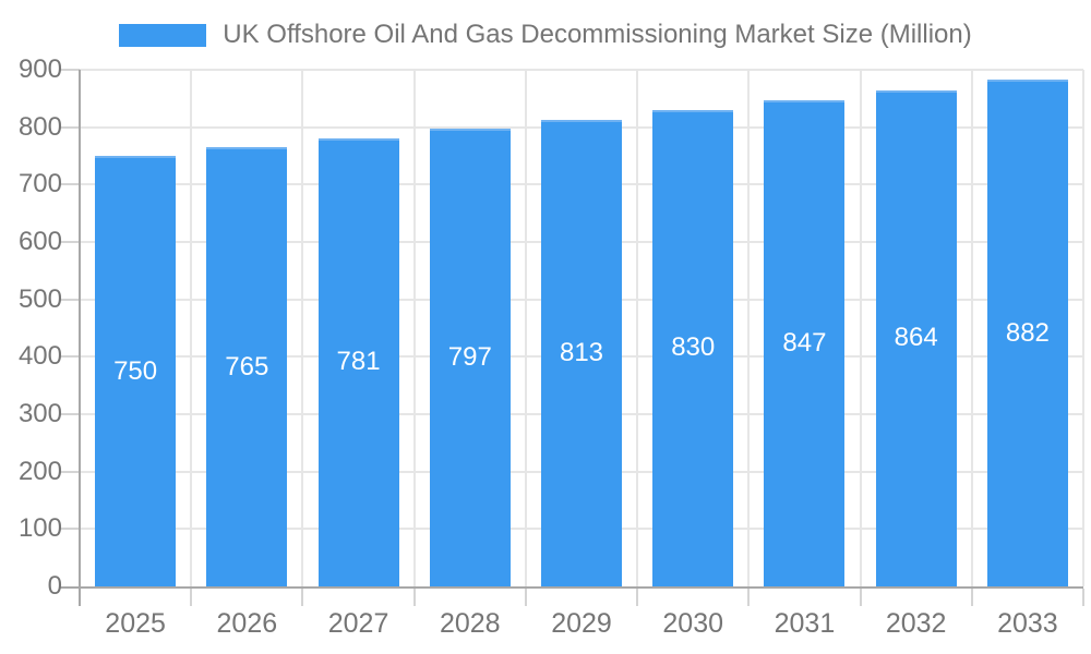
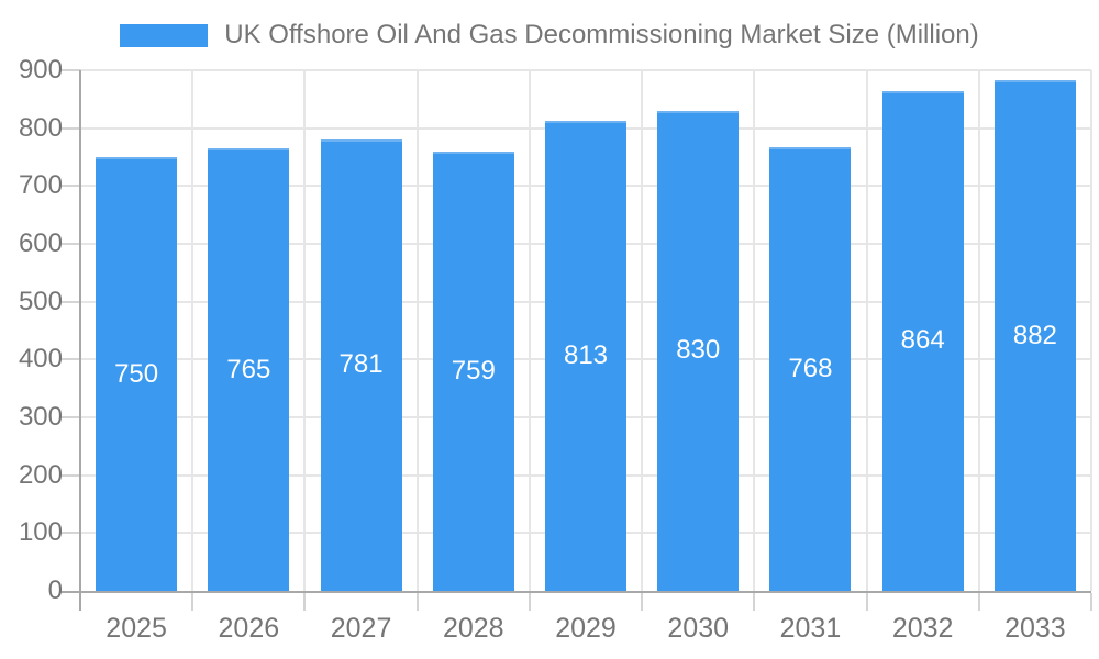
2028: 797 -> 759
2031: 847 -> 768
